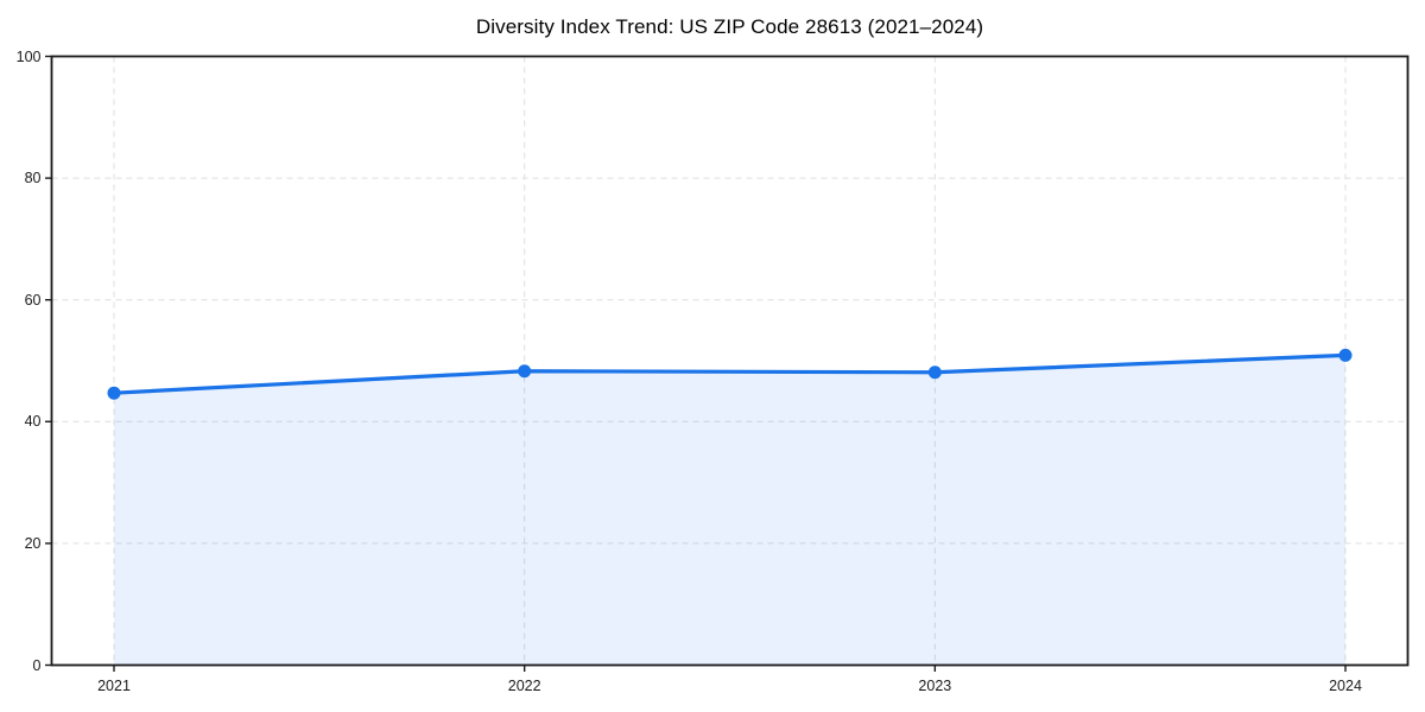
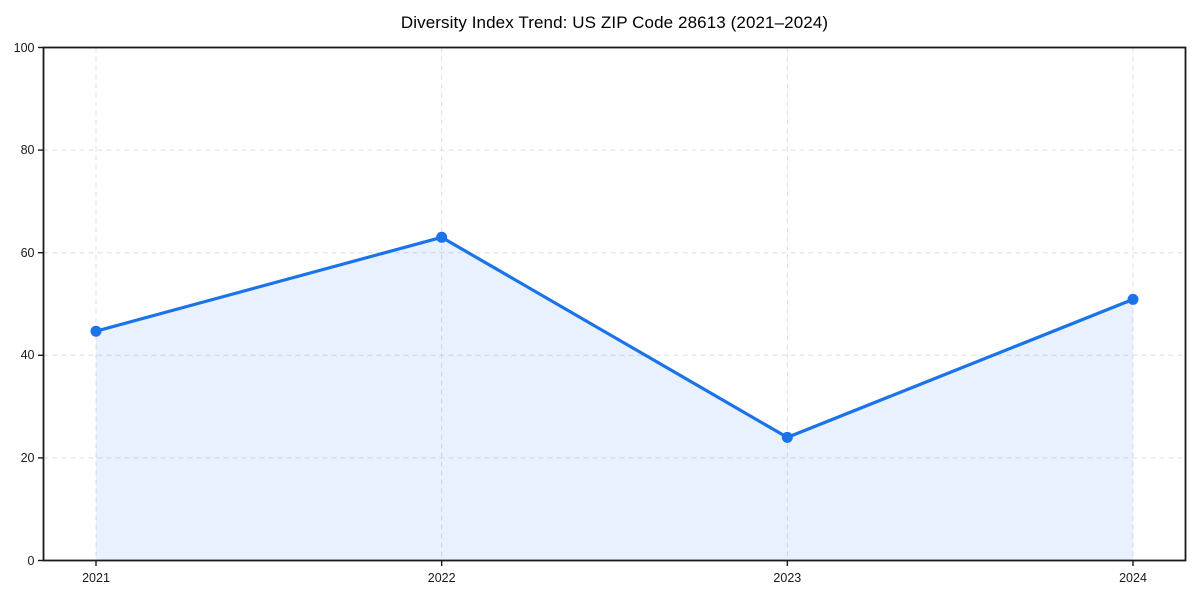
2022: 48 -> 63
2023: 48 -> 24
